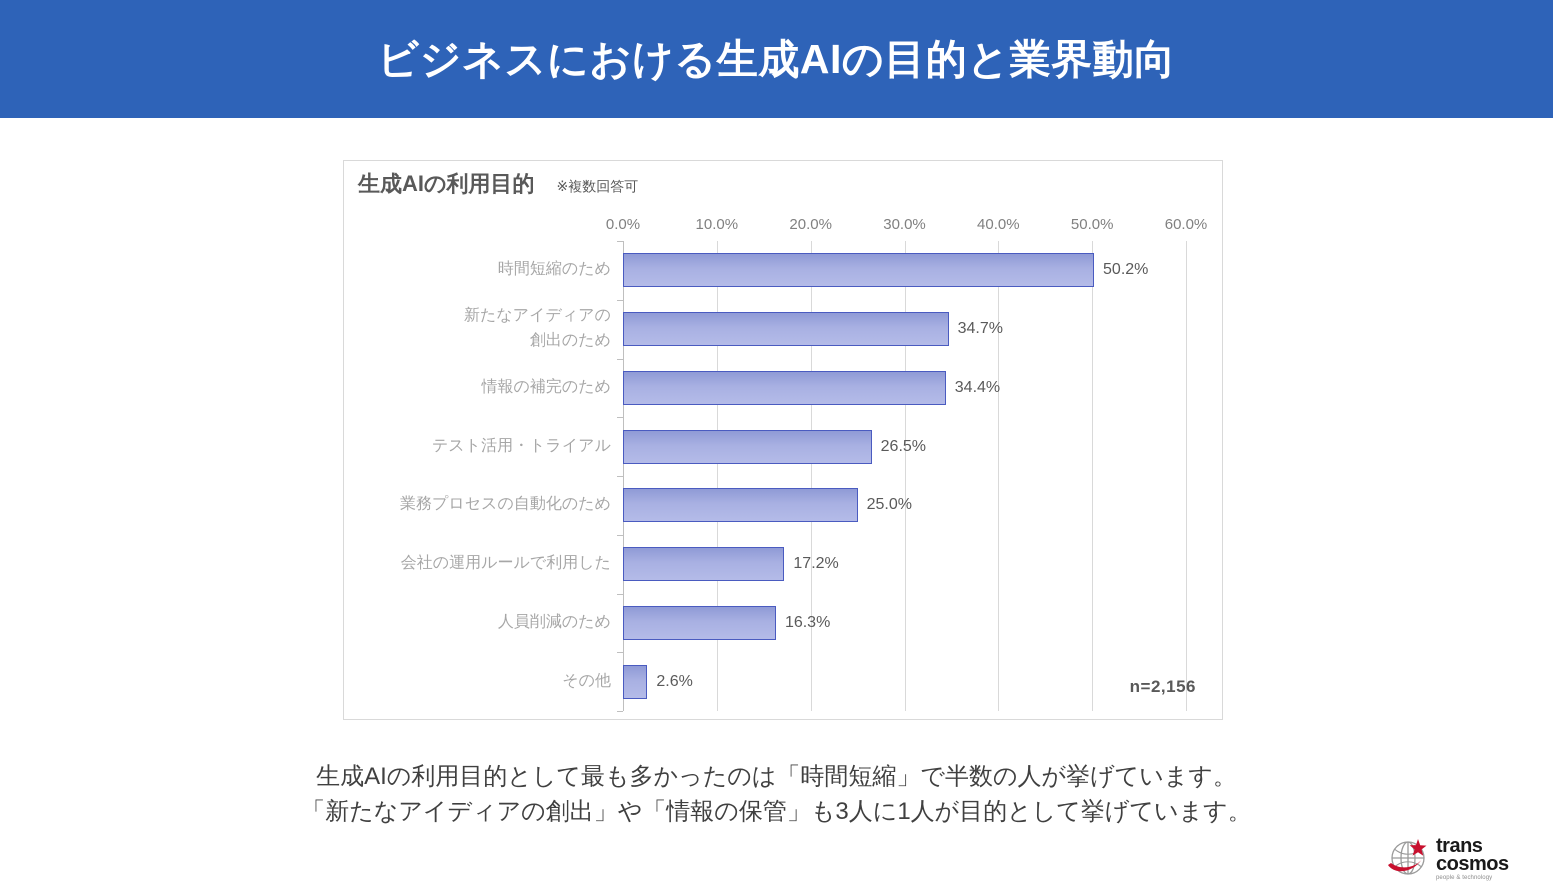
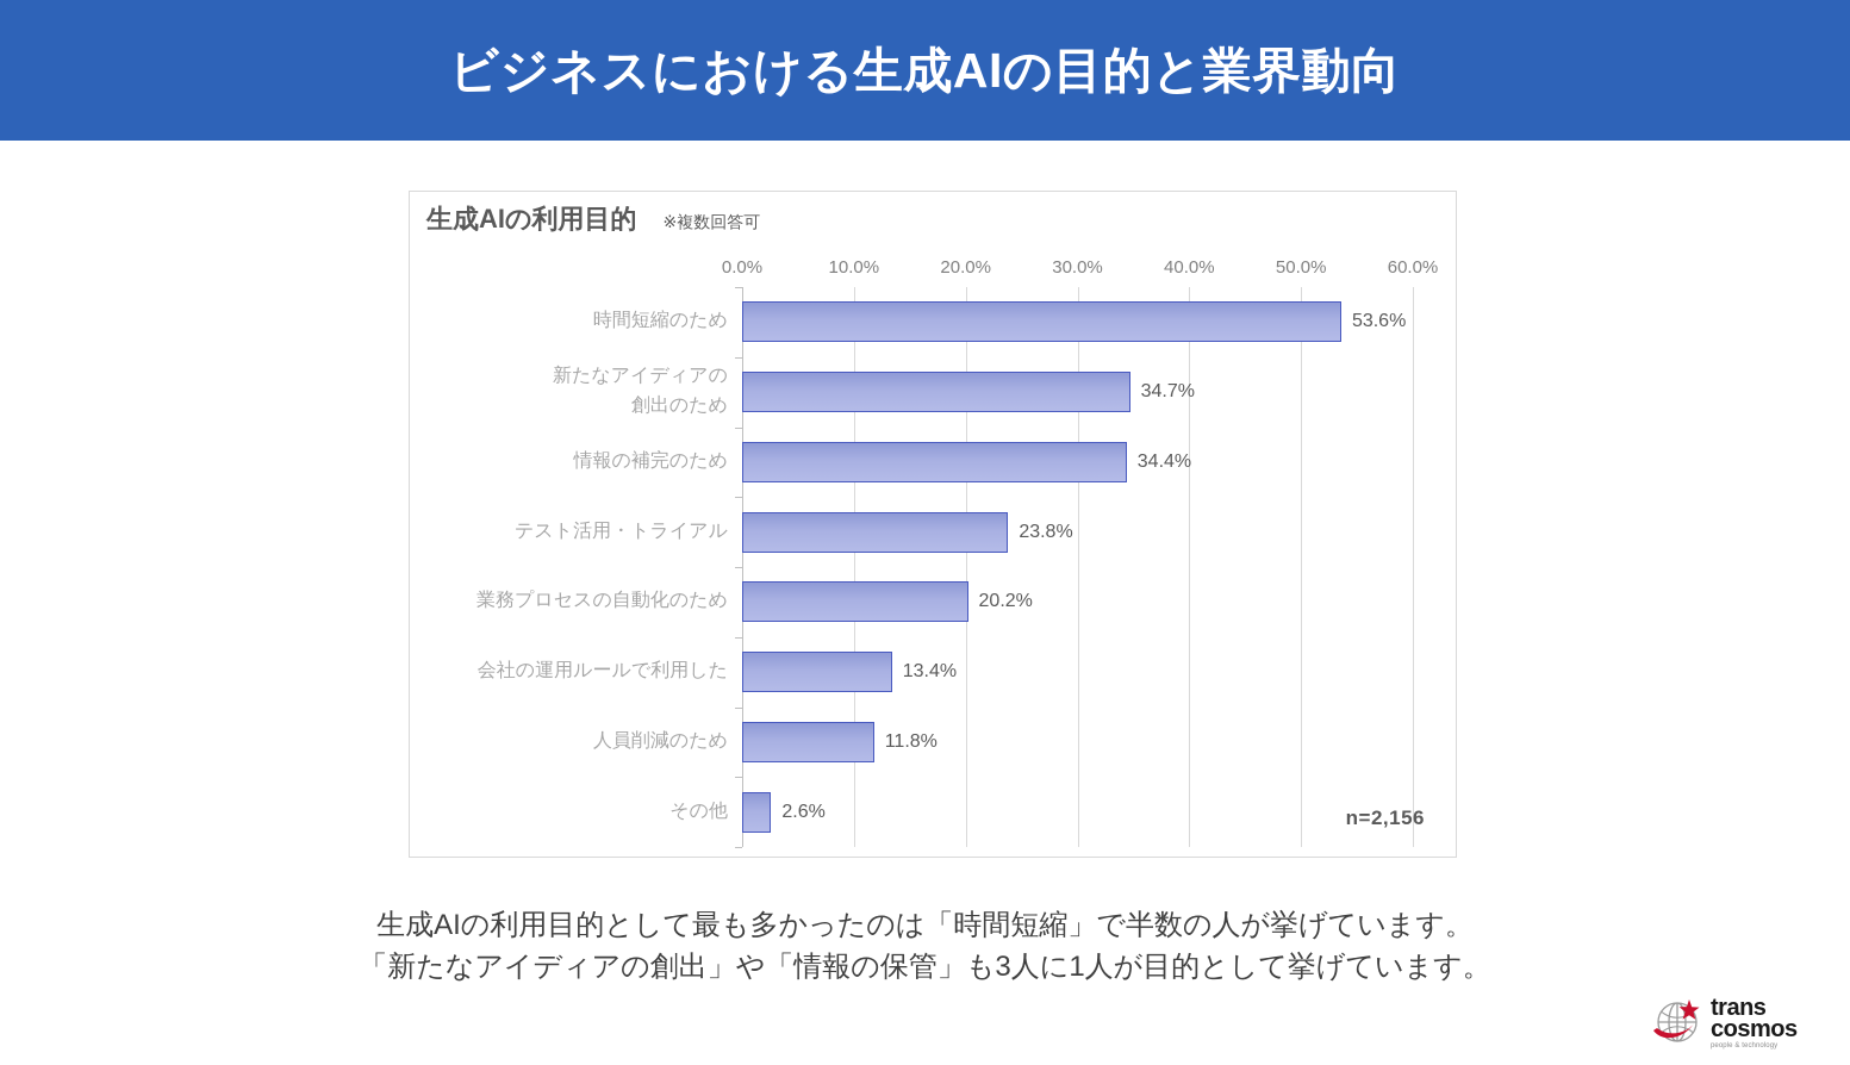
時間短縮のため: 50.2% -> 53.6%
テスト活用・トライアル: 26.5% -> 23.8%
業務プロセスの自動化のため: 25.0% -> 20.2%
会社の運用ルールで利用した: 17.2% -> 13.4%
人員削減のため: 16.3% -> 11.8%
